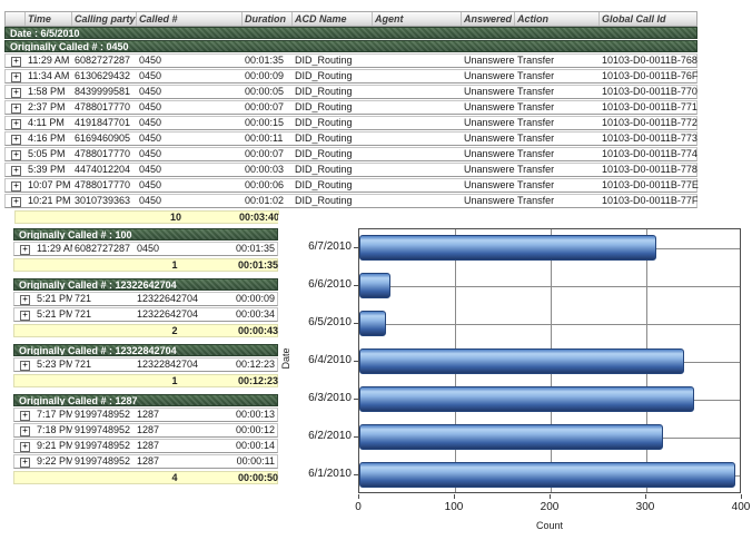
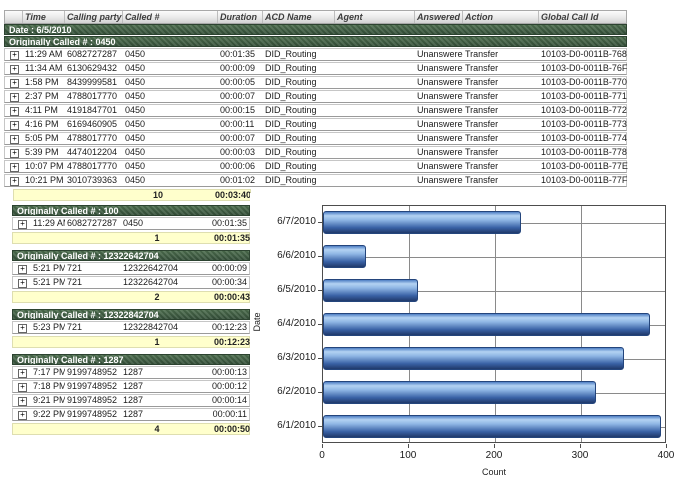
6/7/2010: 310 -> 230
6/6/2010: 30 -> 50
6/5/2010: 30 -> 110
6/4/2010: 340 -> 380
